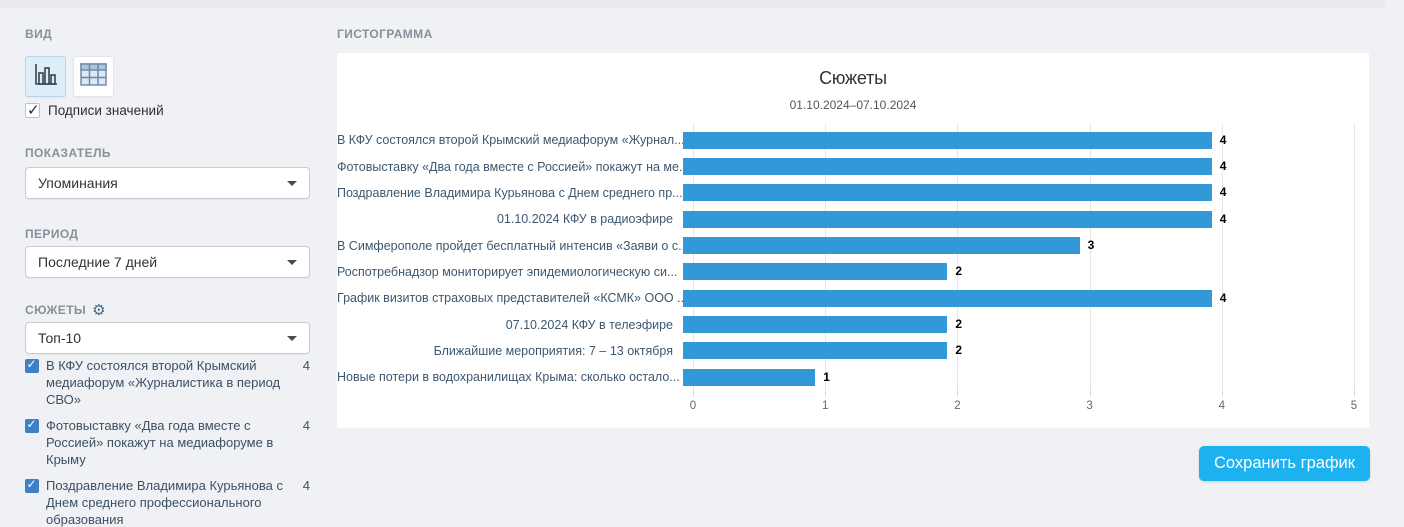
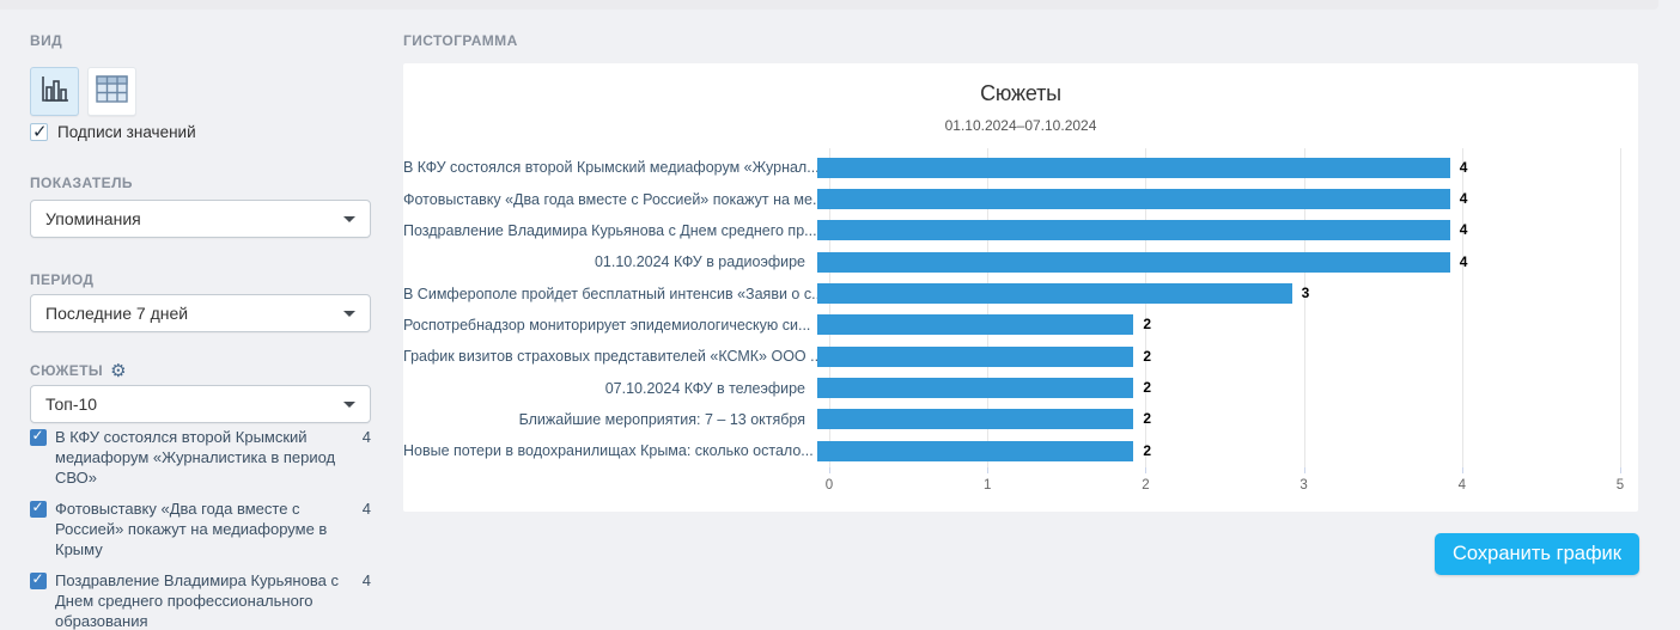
График визитов страховых представителей «КСМК» ООО ...: 4 -> 2
Новые потери в водохранилищах Крыма: сколько остало...: 1 -> 2
